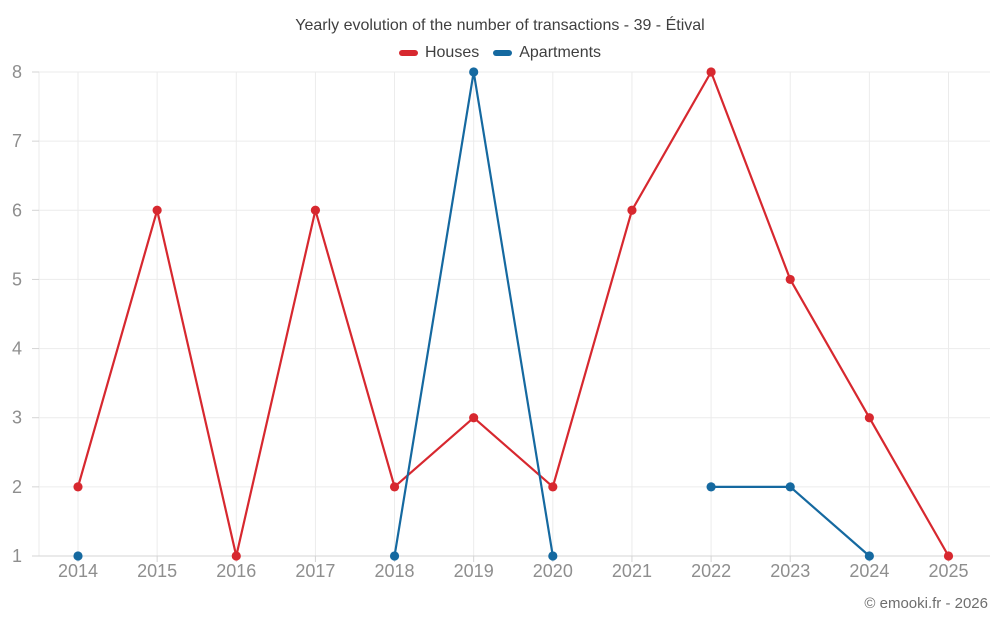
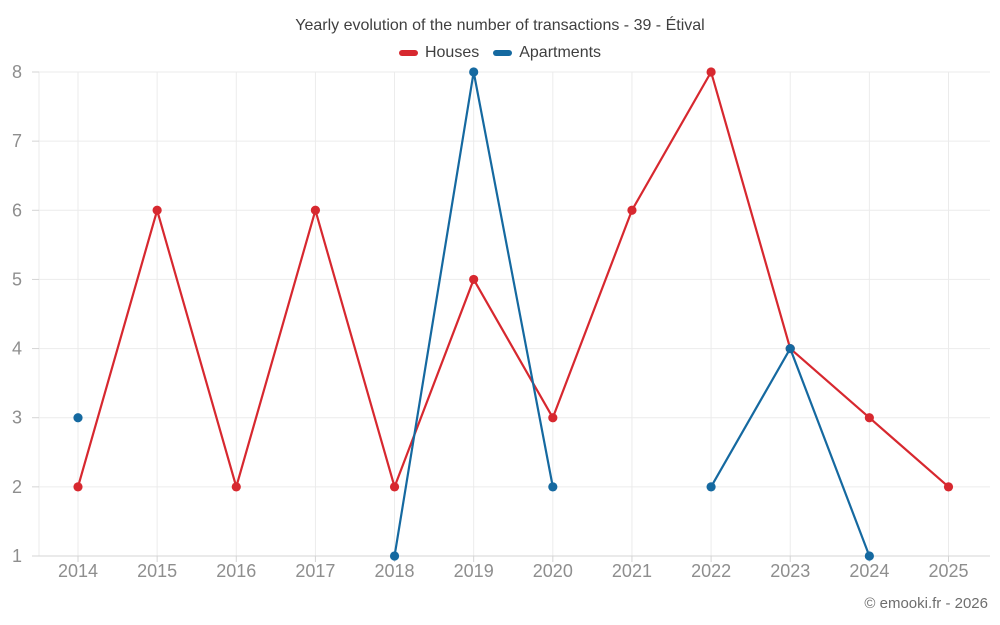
Apartments/2014: 1 -> 3
Houses/2016: 1 -> 2
Houses/2019: 3 -> 5
Houses/2020: 2 -> 3
Apartments/2020: 1 -> 2
Houses/2023: 5 -> 4
Apartments/2023: 2 -> 4
Houses/2025: 1 -> 2
